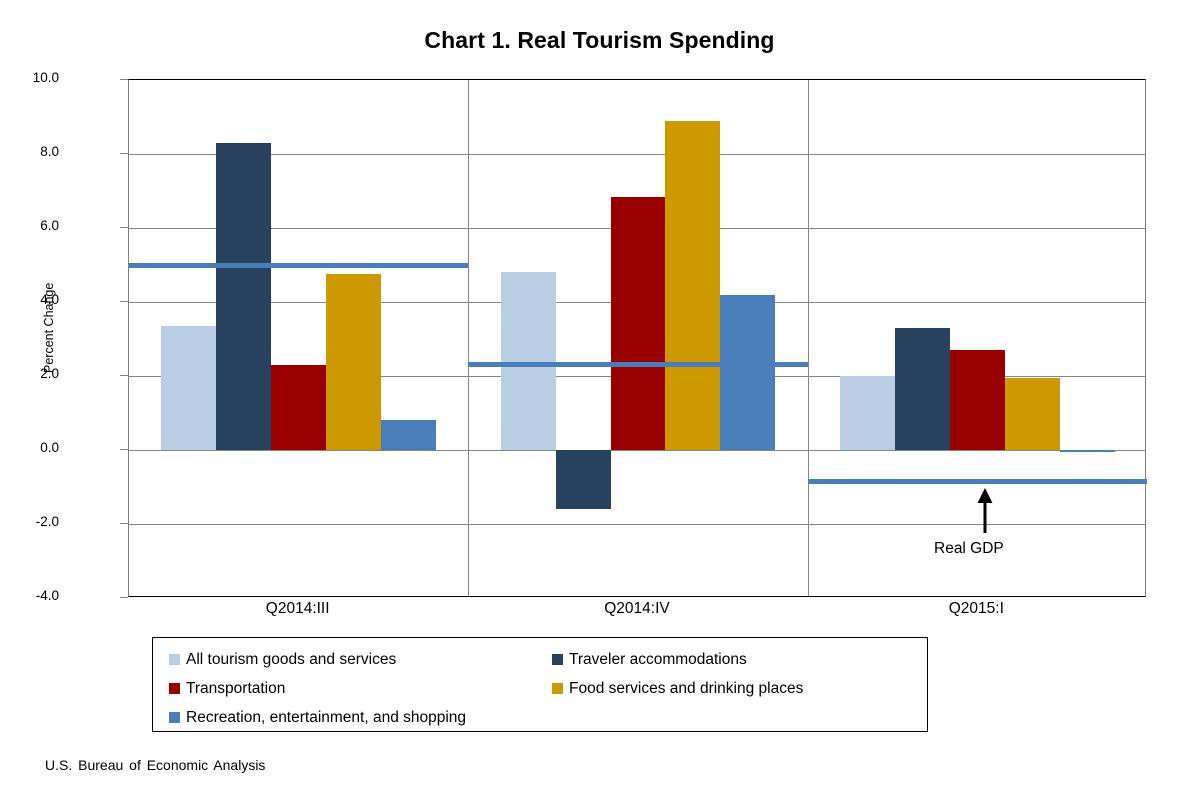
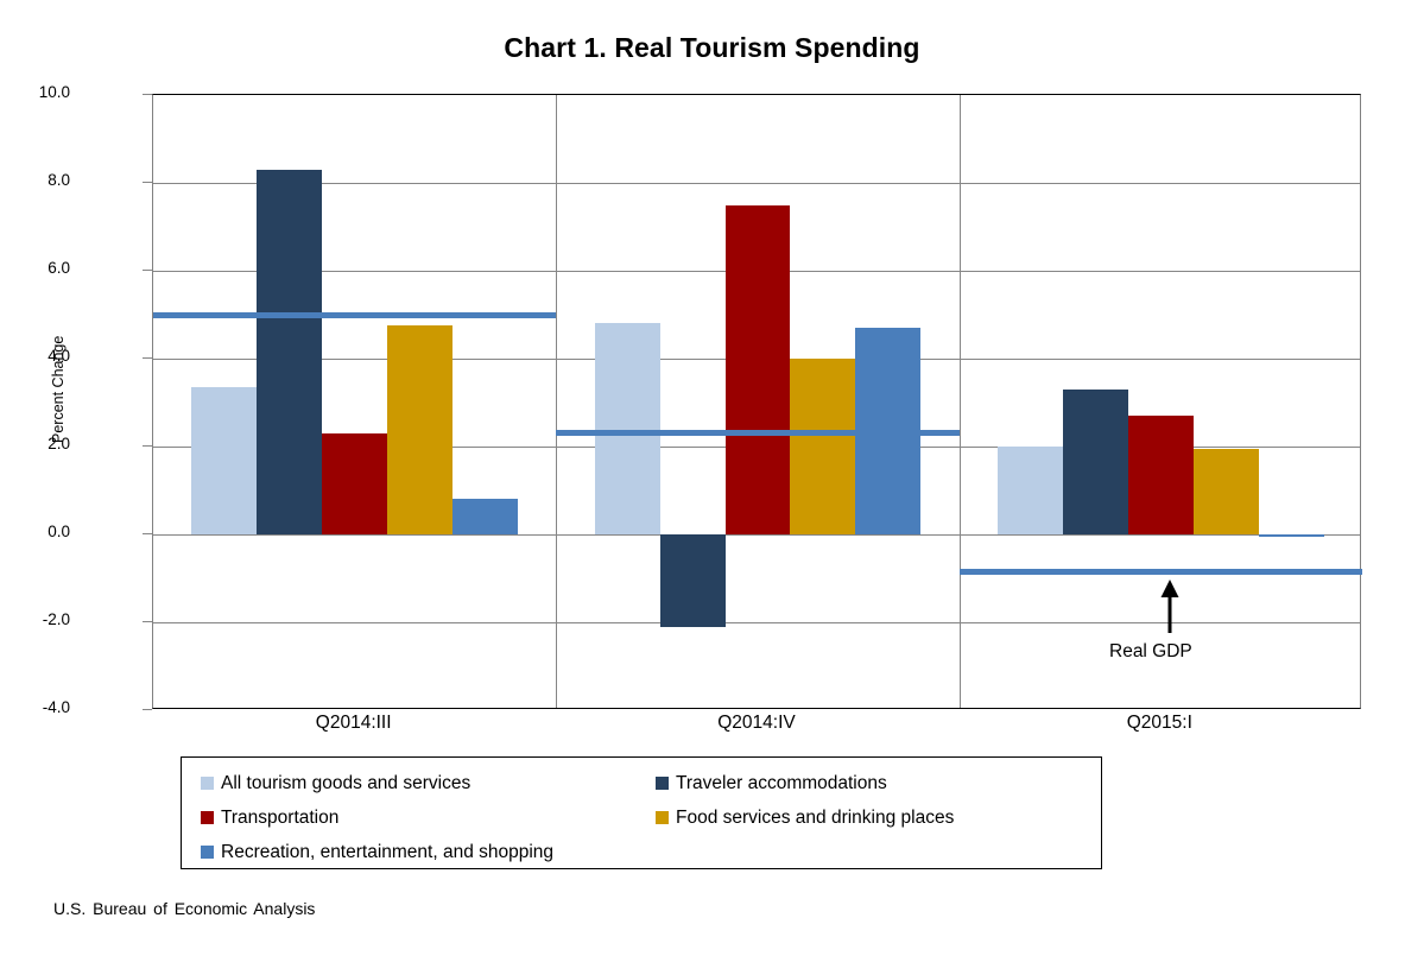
Traveler accommodations/Q2014:IV: -1.6 -> -2.1
Transportation/Q2014:IV: 6.8 -> 7.5
Food services and drinking places/Q2014:IV: 8.9 -> 4.0
Recreation, entertainment, and shopping/Q2014:IV: 4.2 -> 4.7
